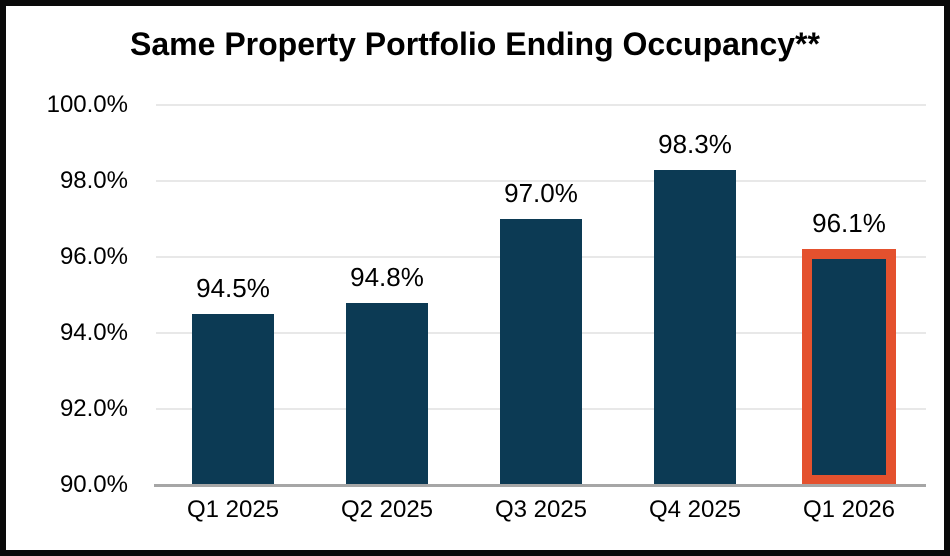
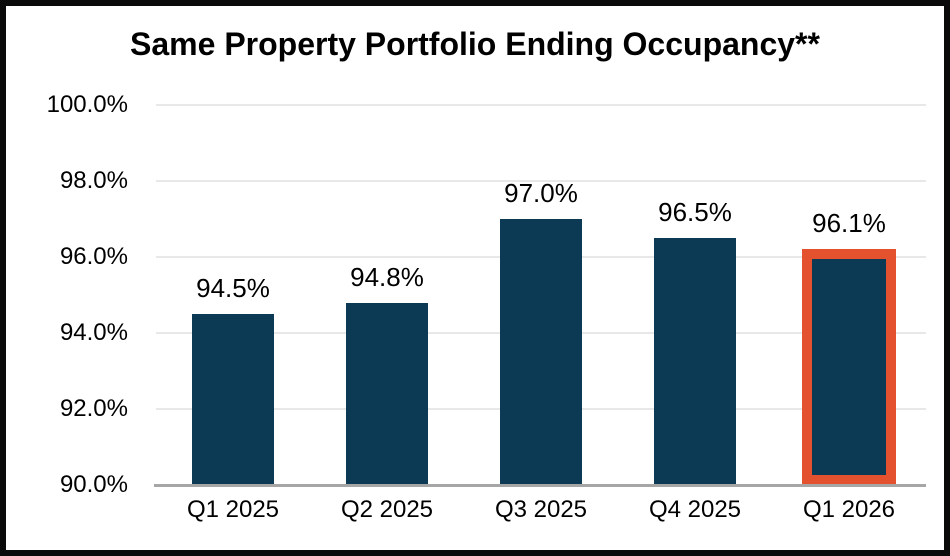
Q4 2025: 98.3% -> 96.5%
